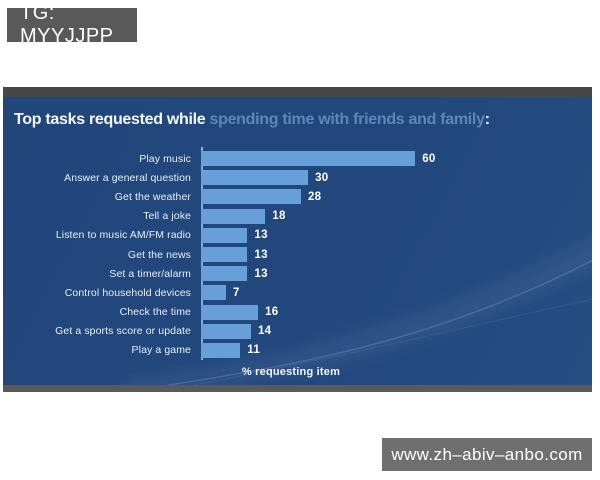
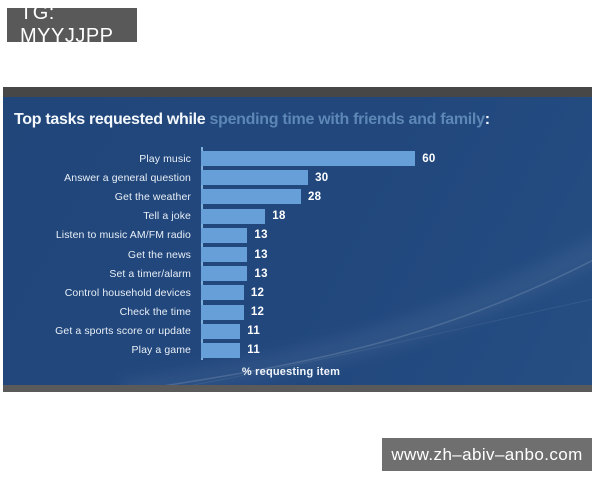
Control household devices: 7 -> 12
Check the time: 16 -> 12
Get a sports score or update: 14 -> 11
